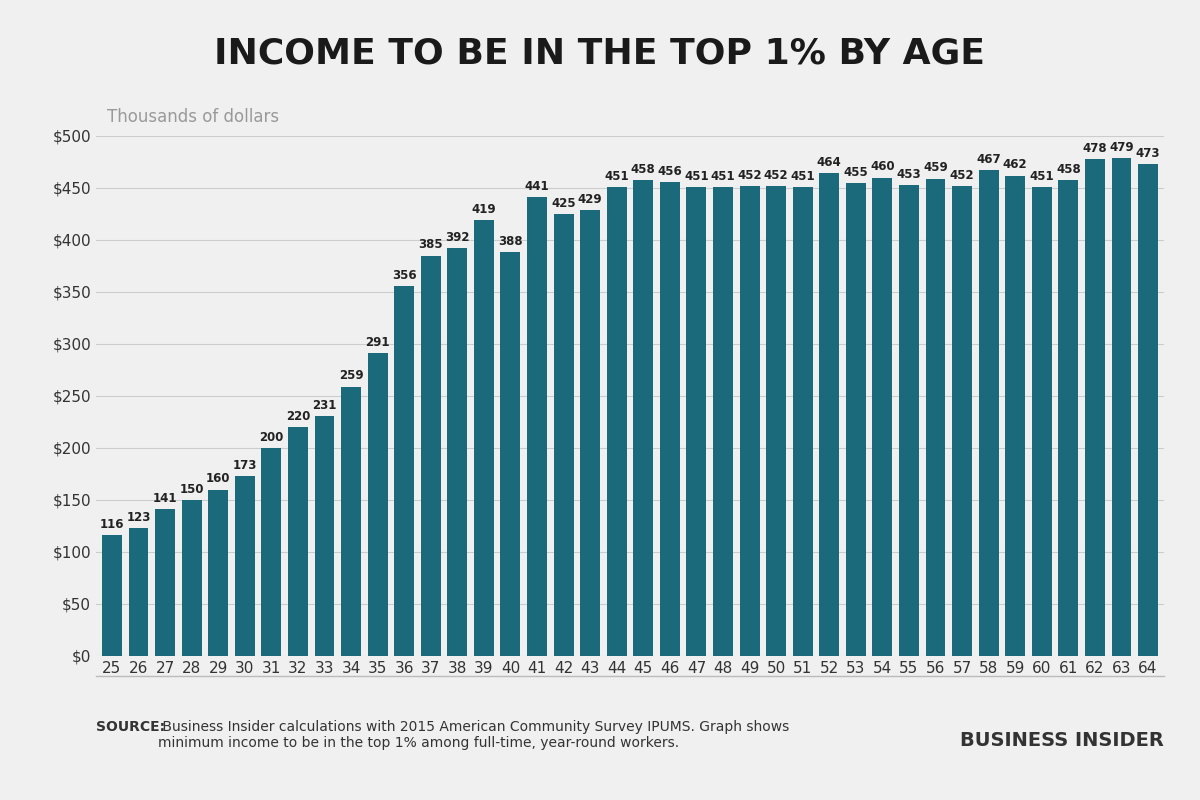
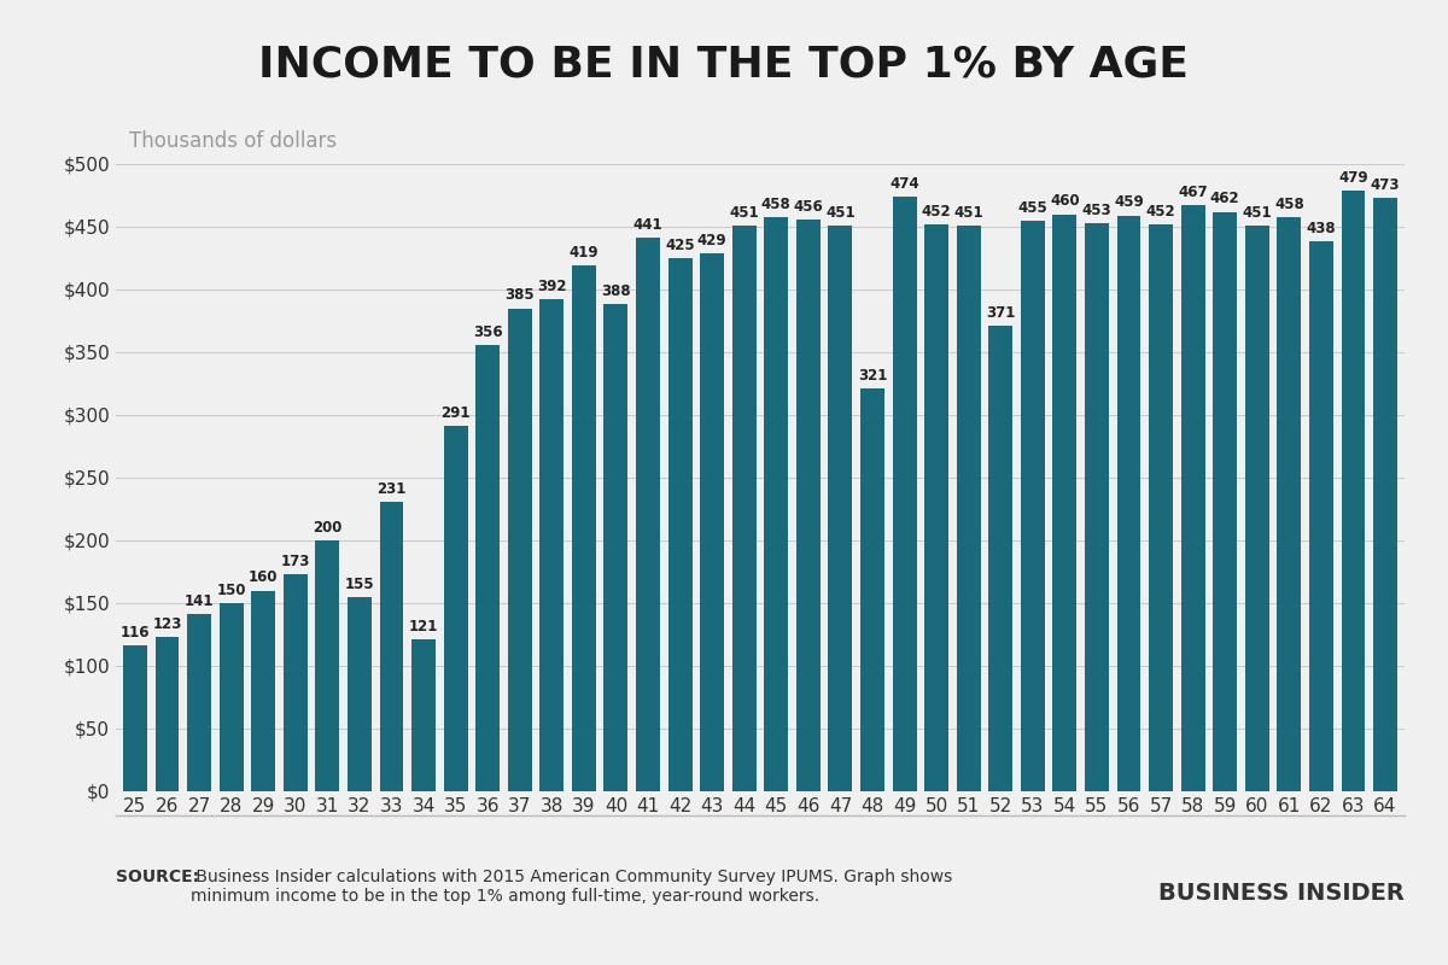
32: 220 -> 155
34: 259 -> 121
48: 451 -> 321
49: 452 -> 474
52: 464 -> 371
62: 478 -> 438
